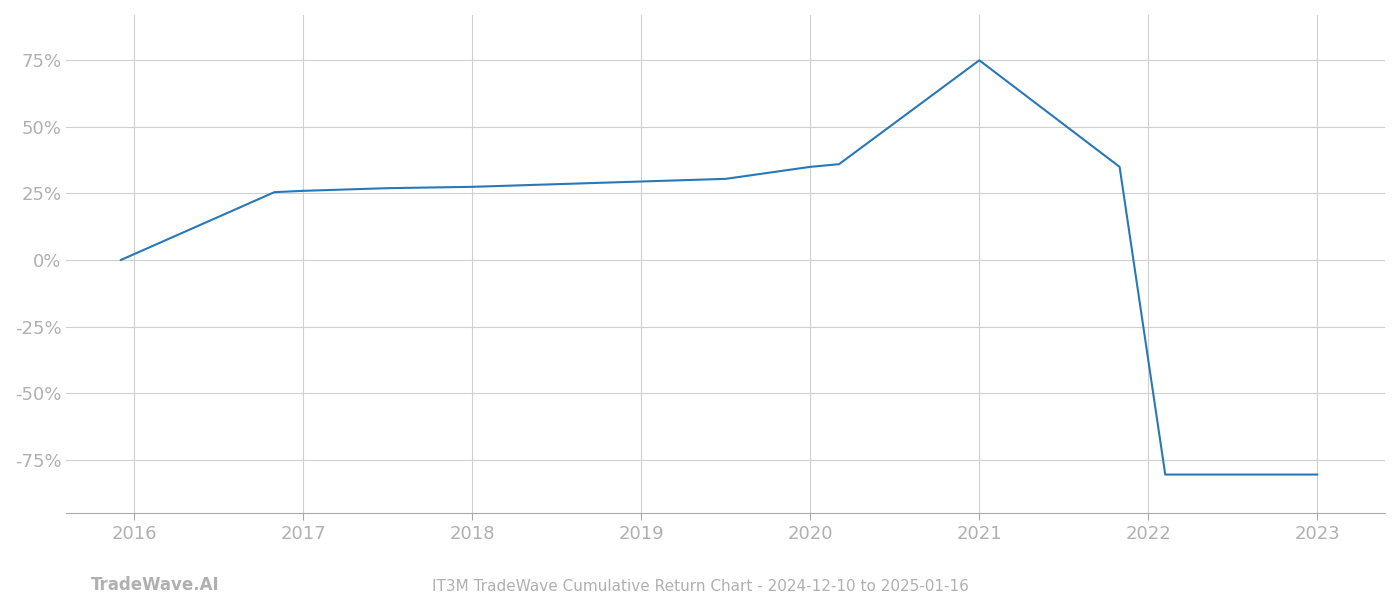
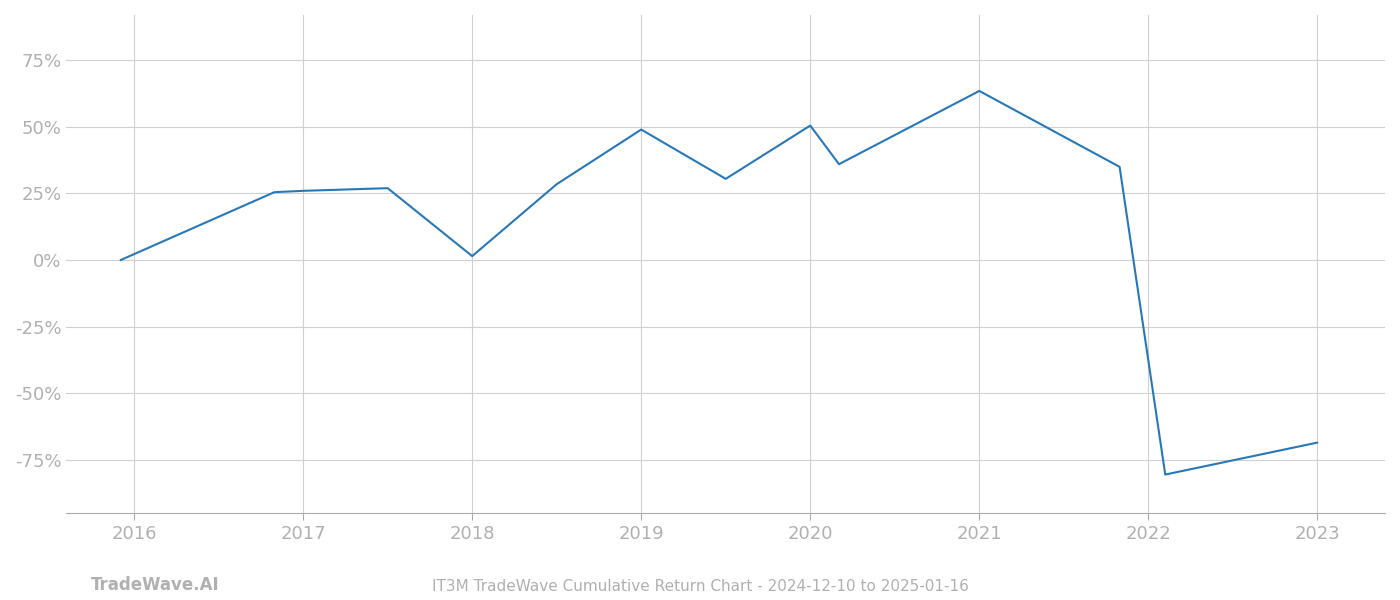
2018: 27.5% -> 1.5%
2019: 29.5% -> 49.0%
2020: 35.0% -> 50.5%
2021: 75.0% -> 63.5%
2023: -80.5% -> -68.5%
